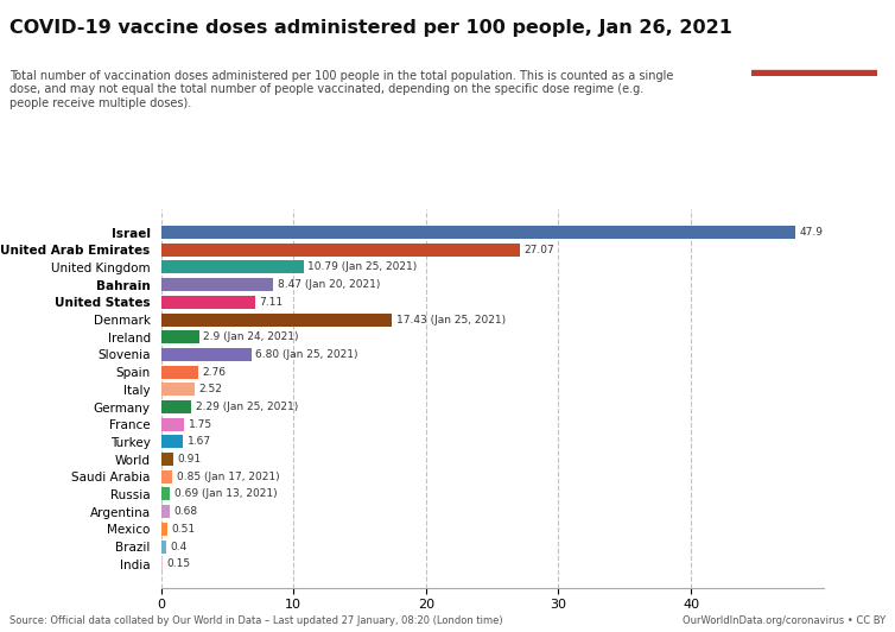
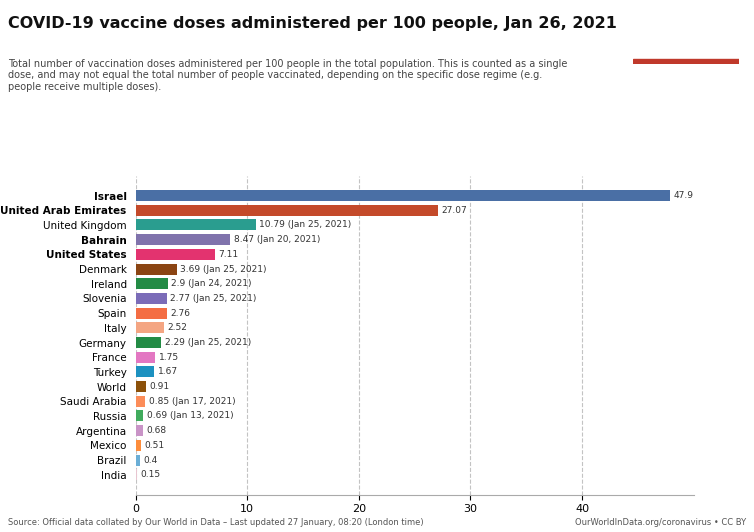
Denmark: 17.43 -> 3.69
Slovenia: 6.80 -> 2.77
